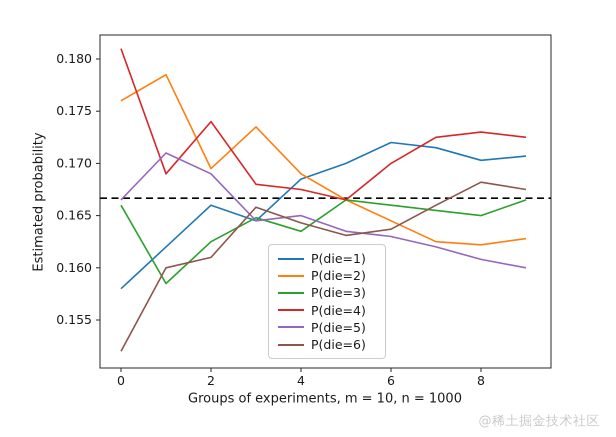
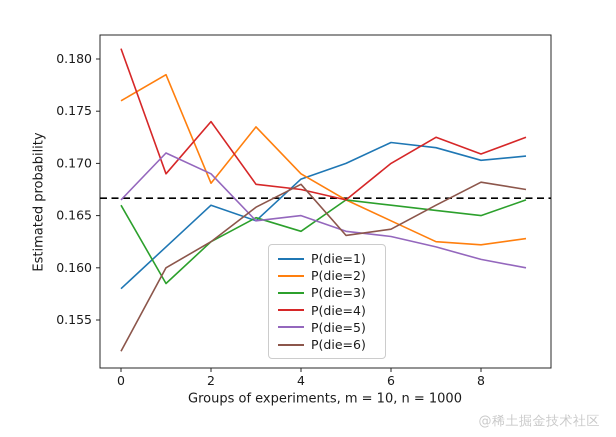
P(die=2)/2: 0.1695 -> 0.1681
P(die=6)/2: 0.1610 -> 0.1625
P(die=6)/4: 0.1643 -> 0.1680
P(die=4)/8: 0.1730 -> 0.1709
